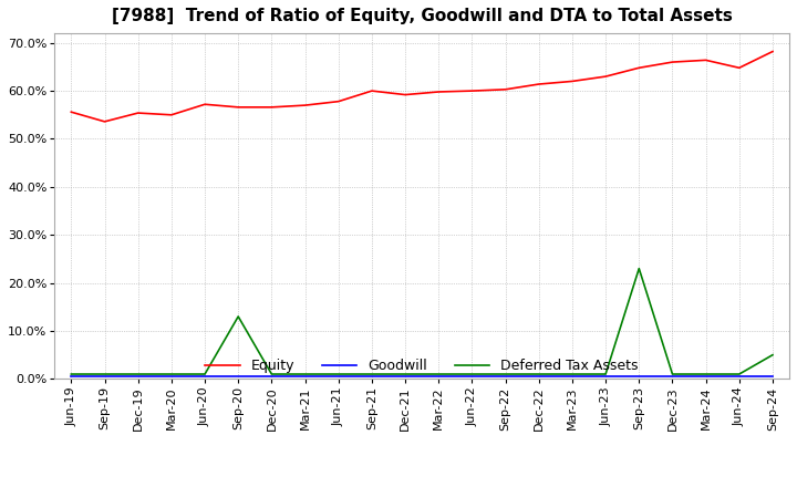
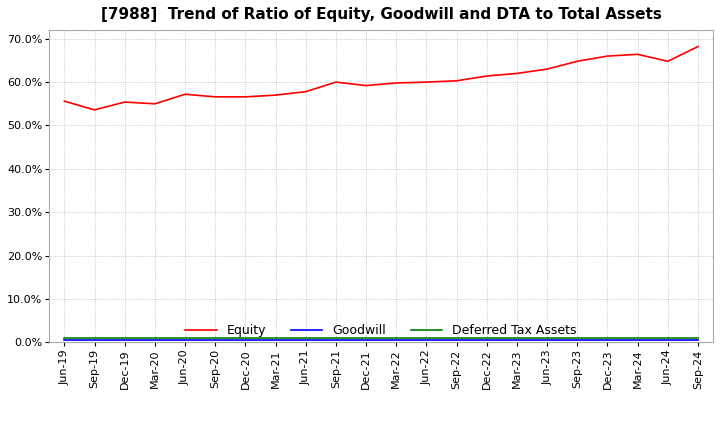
Deferred Tax Assets/Sep-20: 13% -> 1%
Deferred Tax Assets/Sep-23: 23% -> 1%
Deferred Tax Assets/Sep-24: 5% -> 1%
